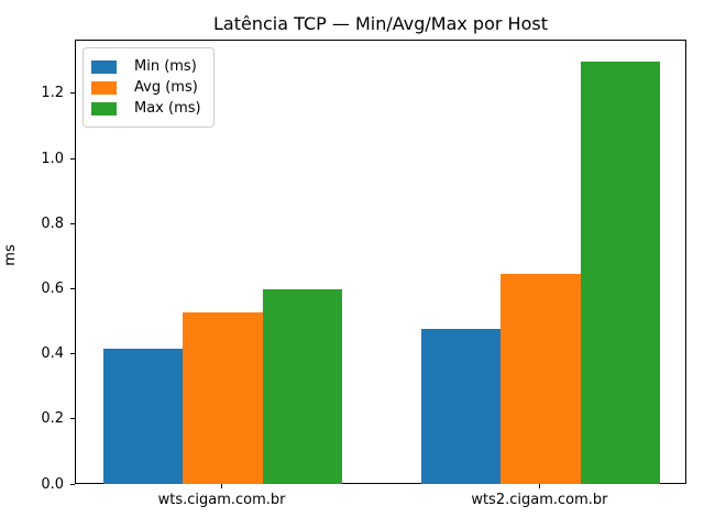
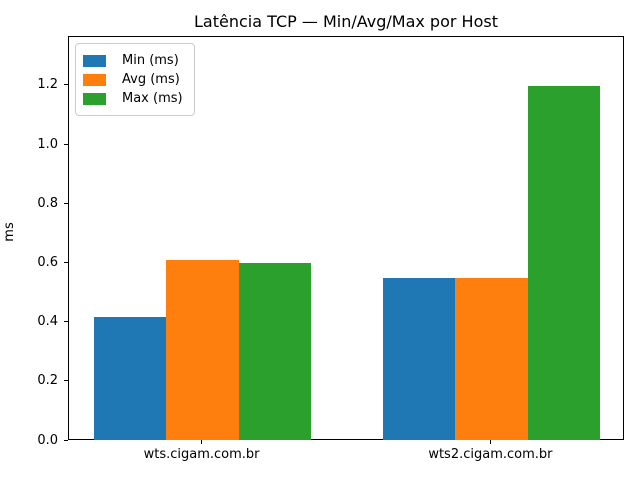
Avg (ms)/wts.cigam.com.br: 0.53 -> 0.61
Min (ms)/wts2.cigam.com.br: 0.48 -> 0.55
Avg (ms)/wts2.cigam.com.br: 0.65 -> 0.55
Max (ms)/wts2.cigam.com.br: 1.3 -> 1.2
